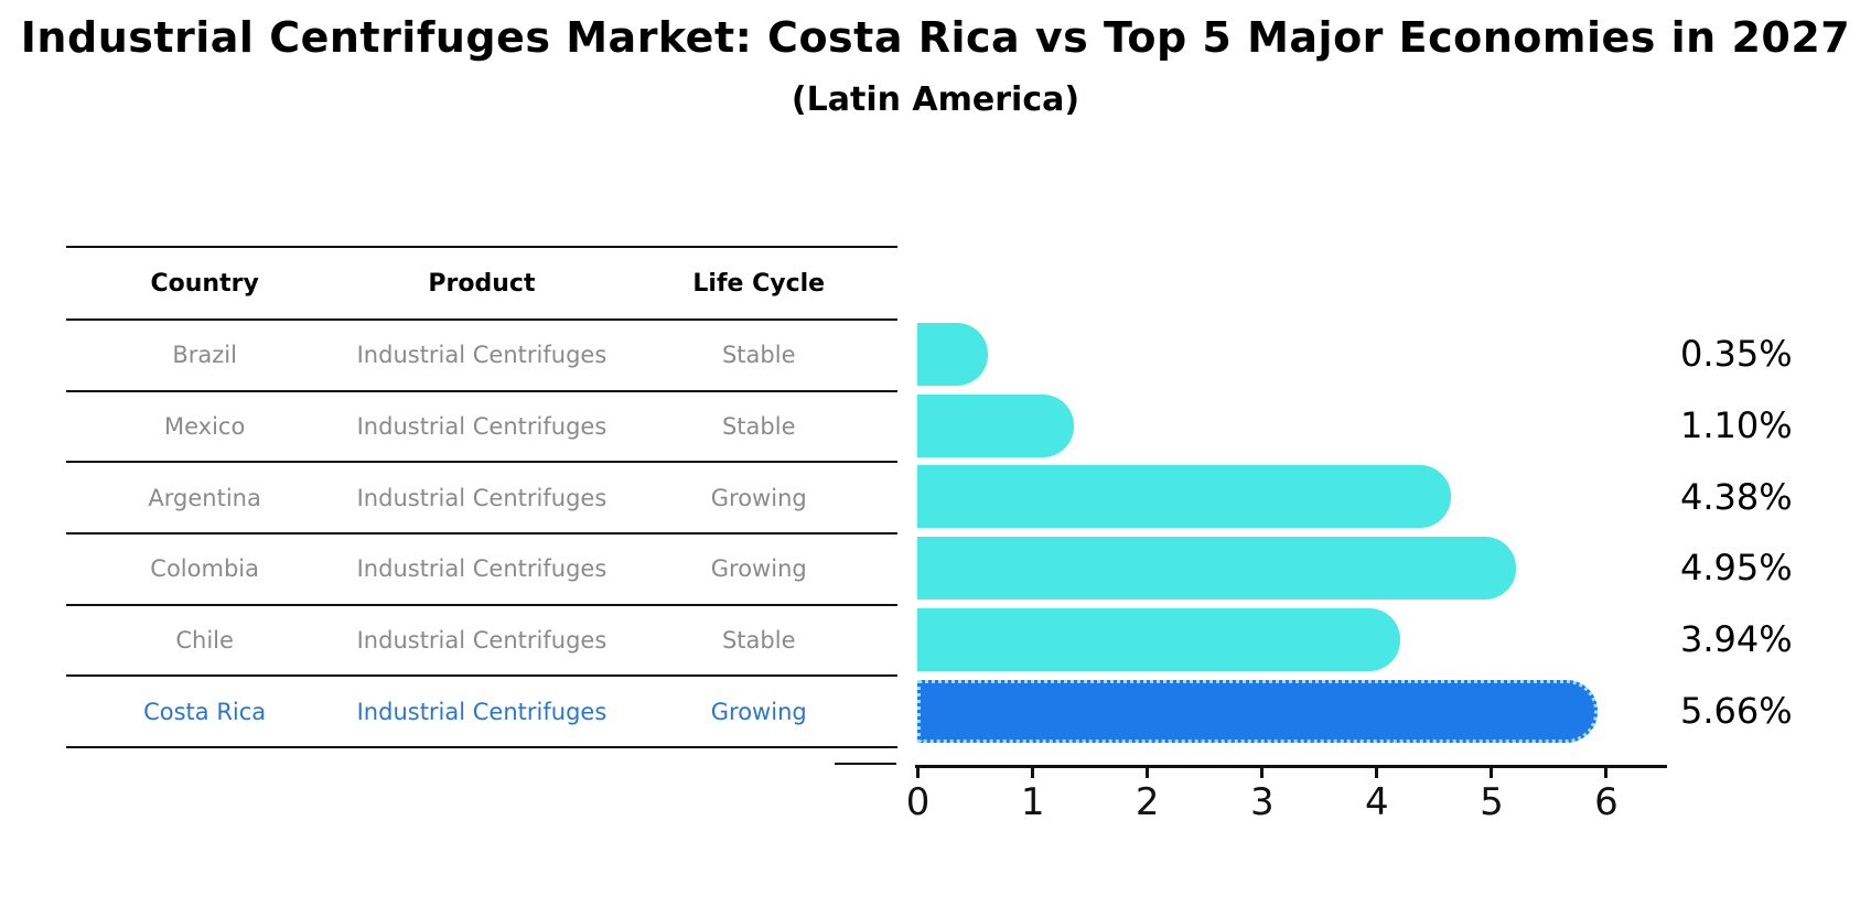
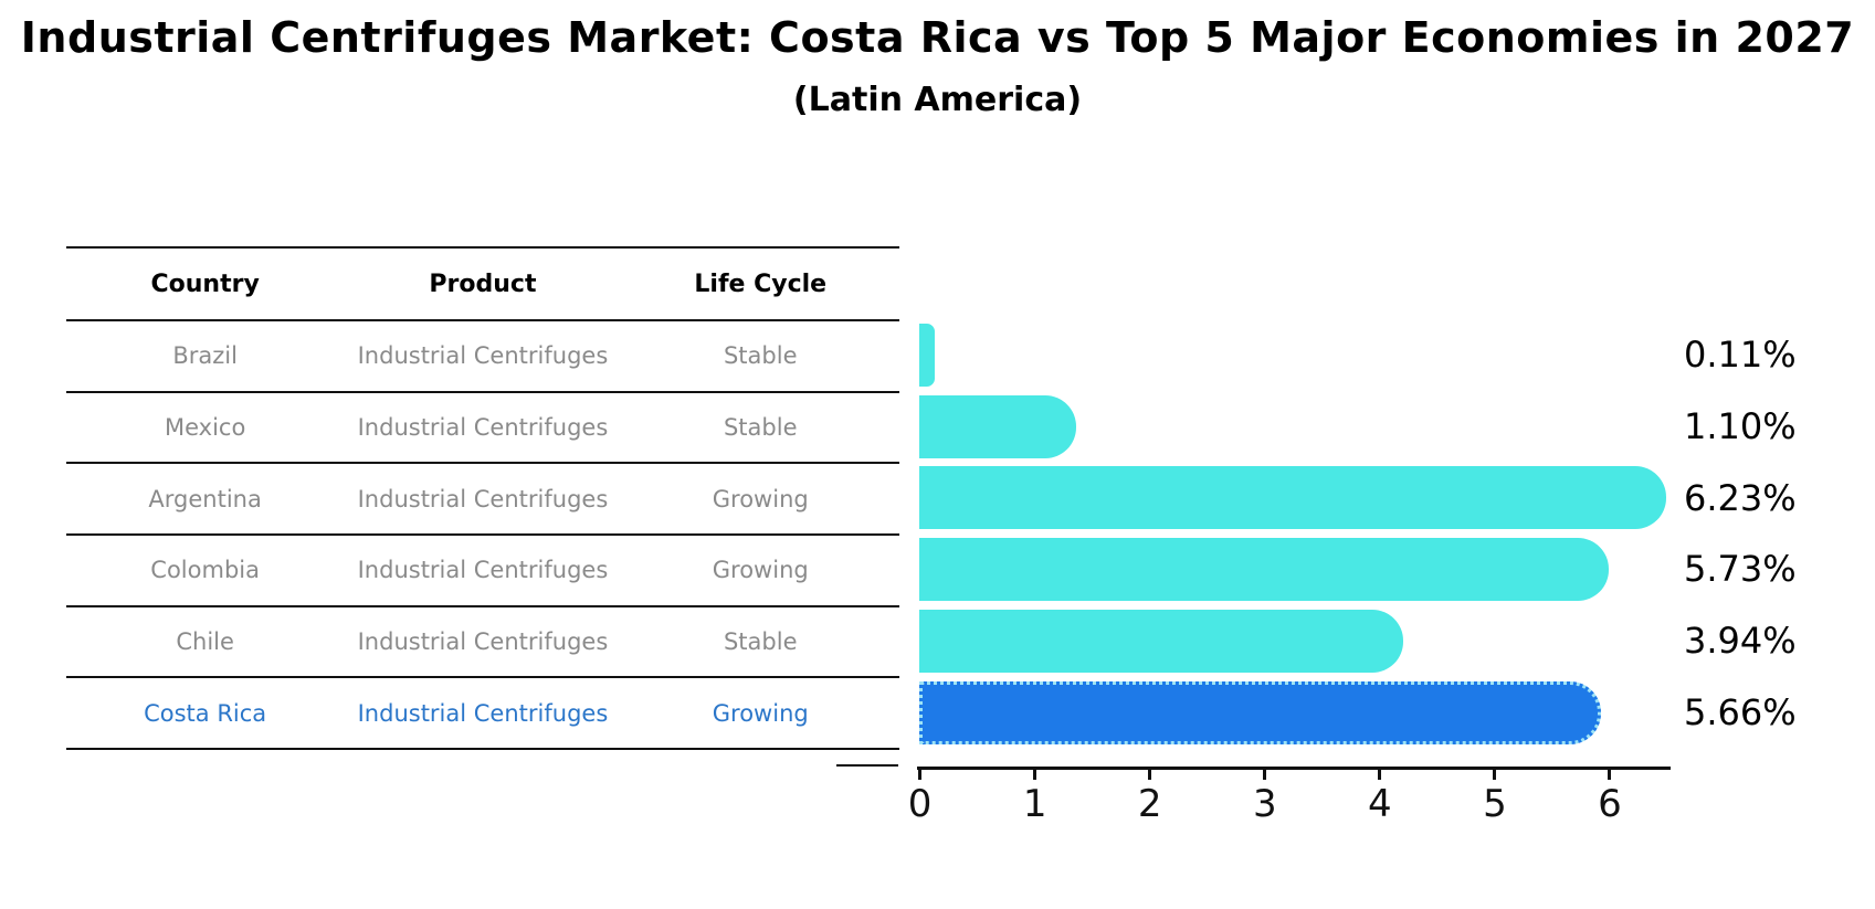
Brazil: 0.35% -> 0.11%
Argentina: 4.38% -> 6.23%
Colombia: 4.95% -> 5.73%
